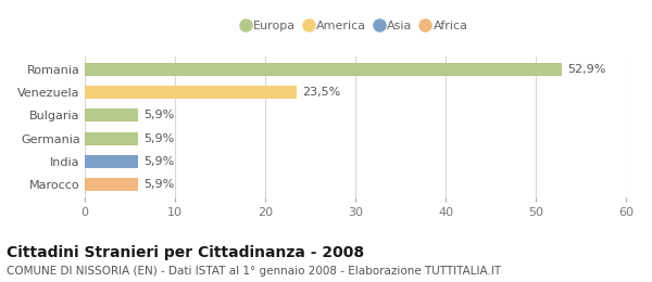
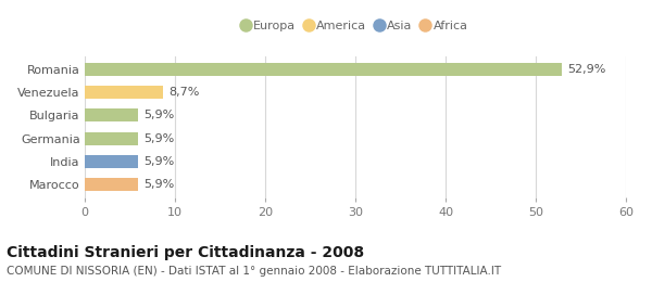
Venezuela: 23,5% -> 8,7%
